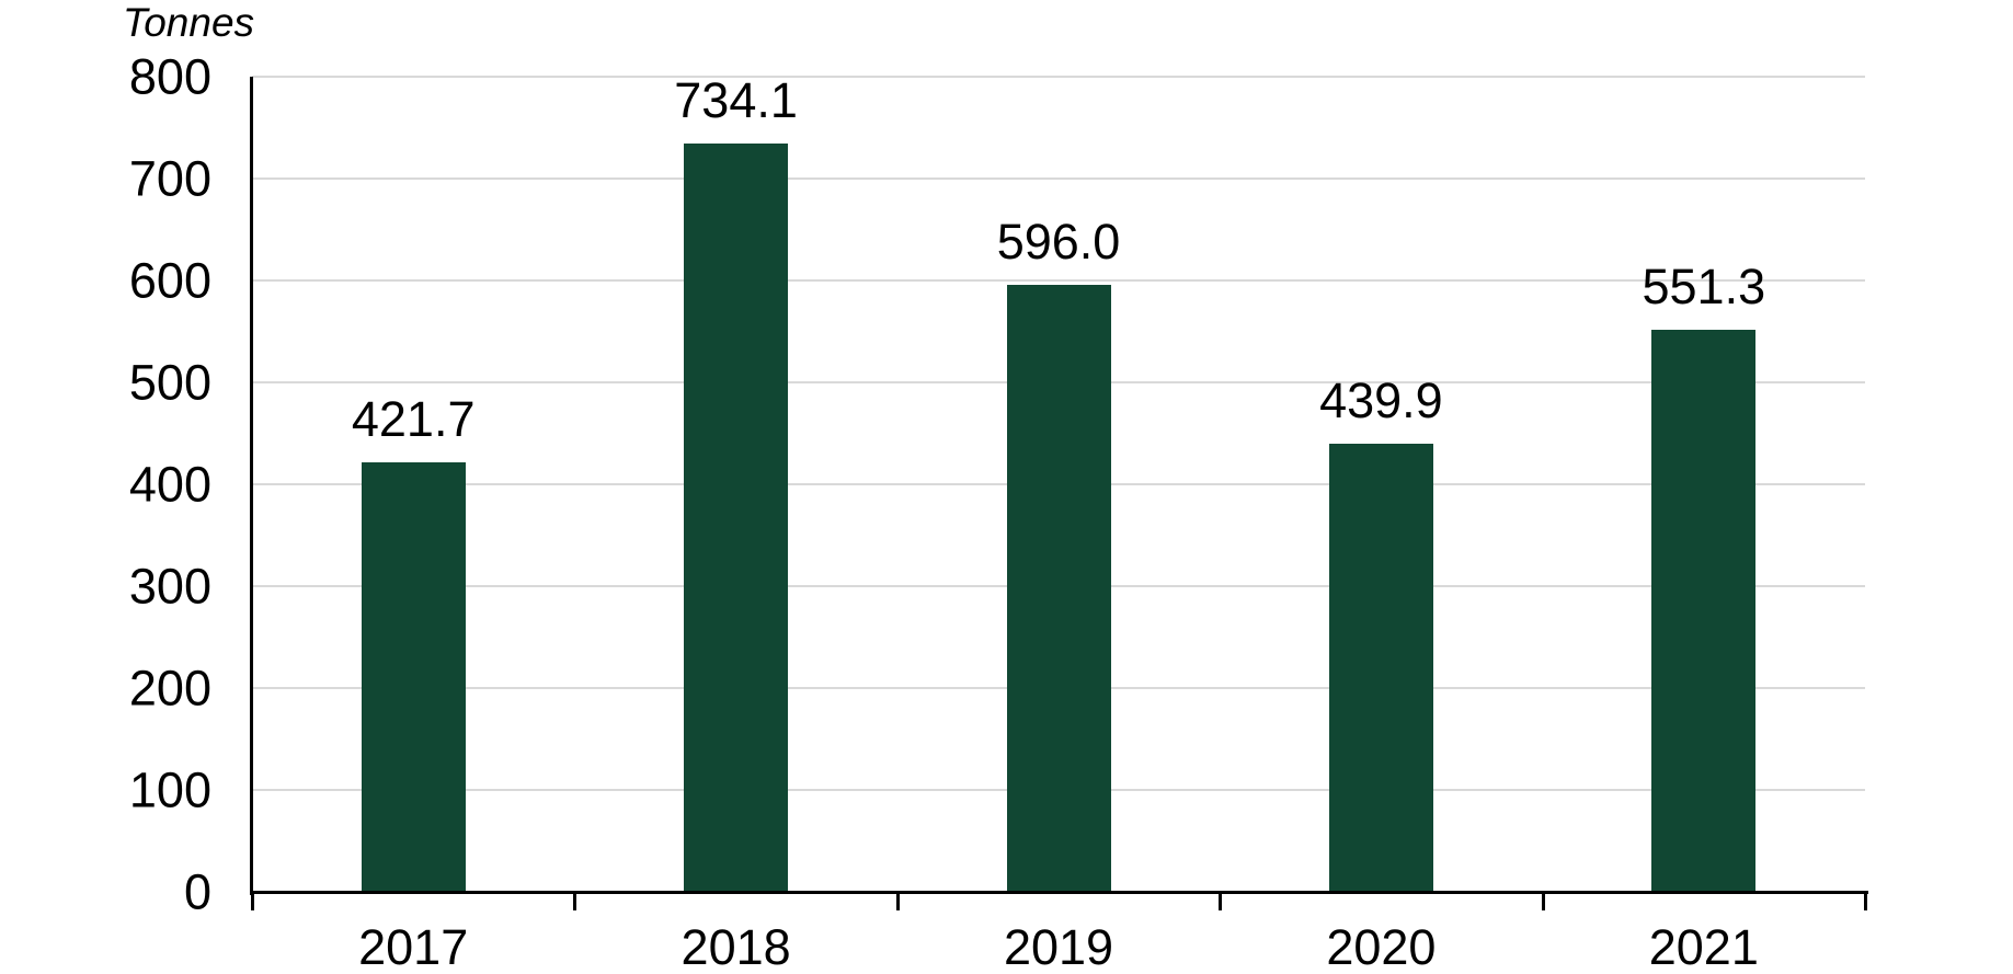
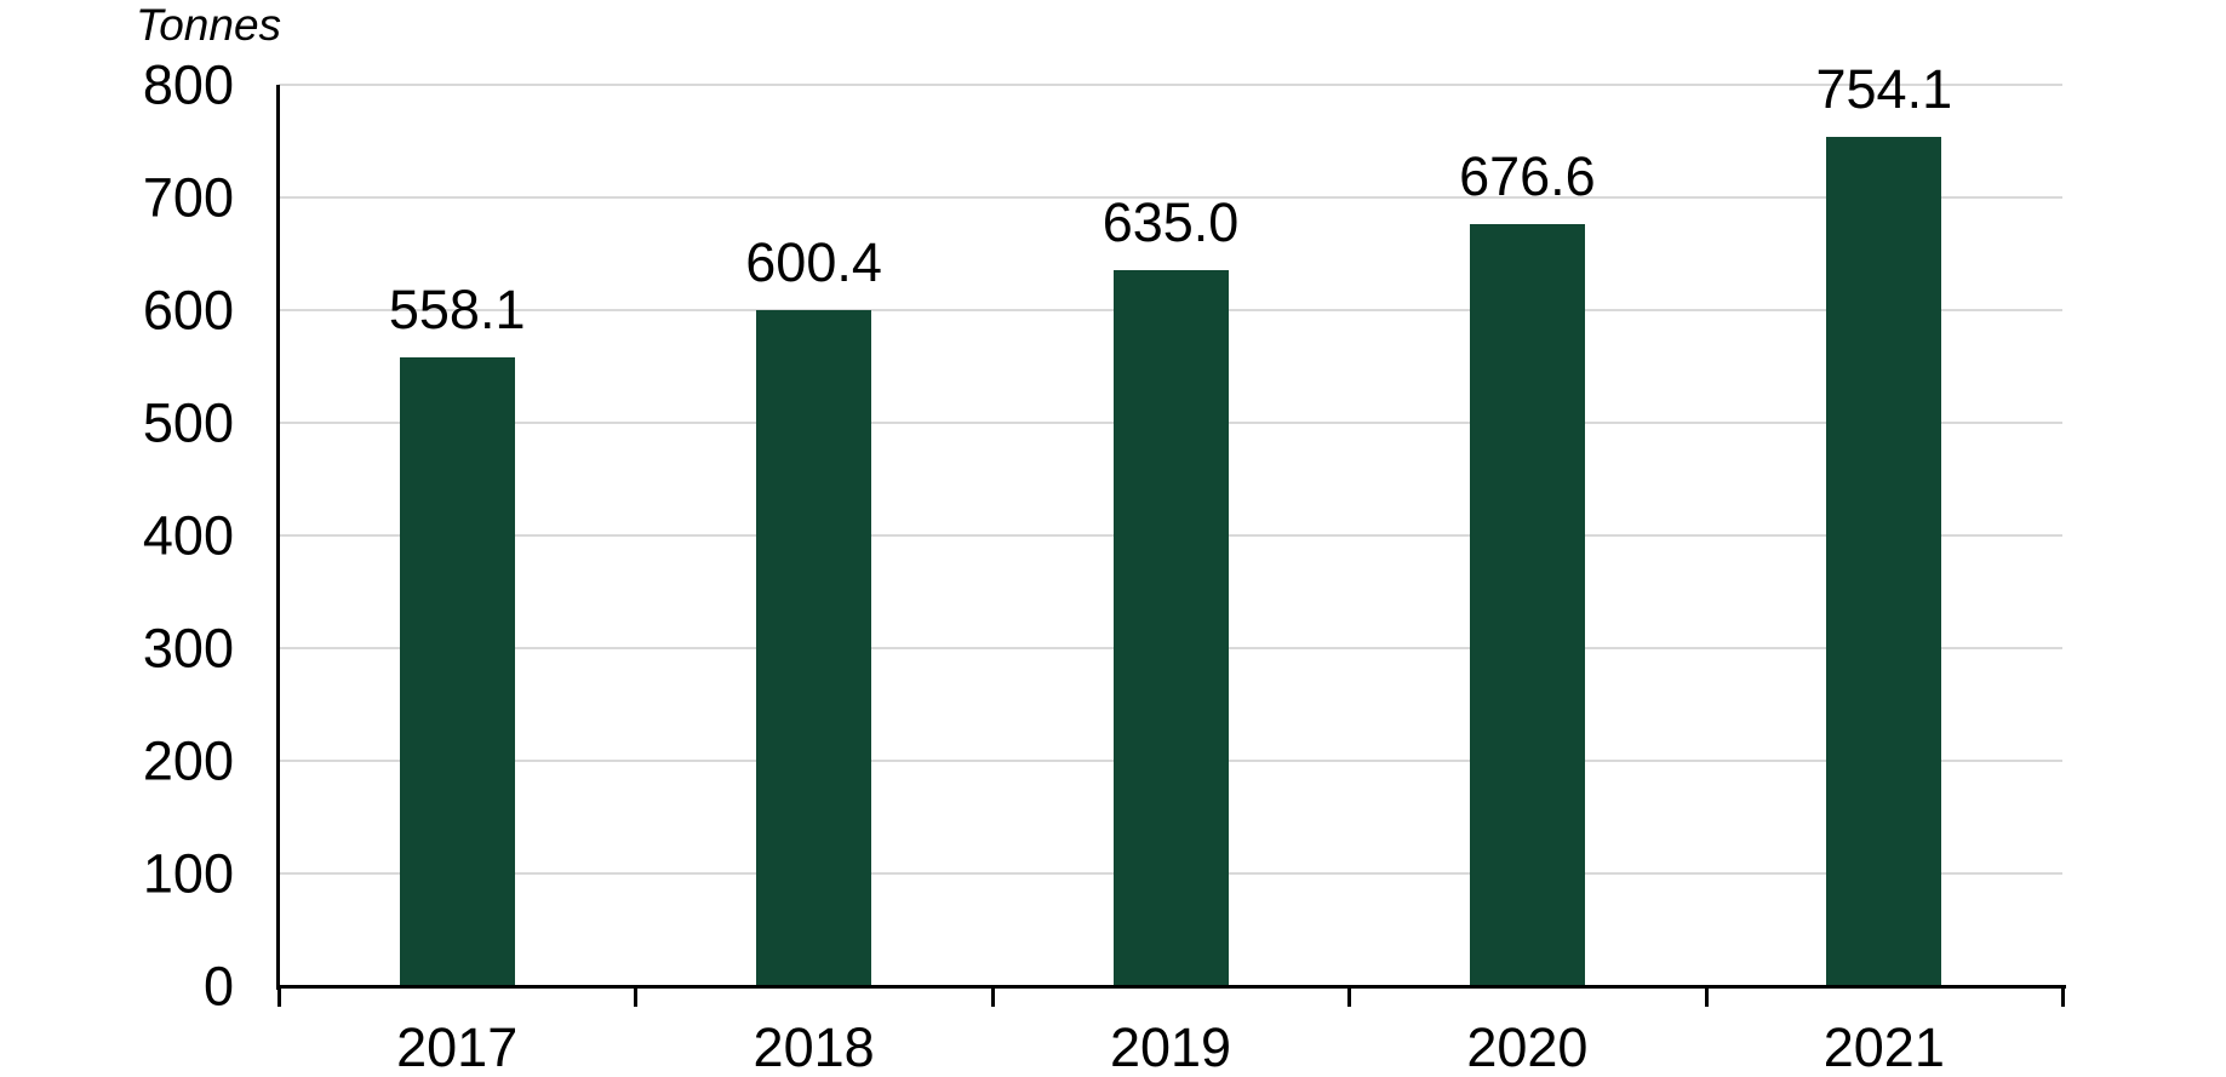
2017: 421.7 -> 558.1
2018: 734.1 -> 600.4
2019: 596.0 -> 635.0
2020: 439.9 -> 676.6
2021: 551.3 -> 754.1
